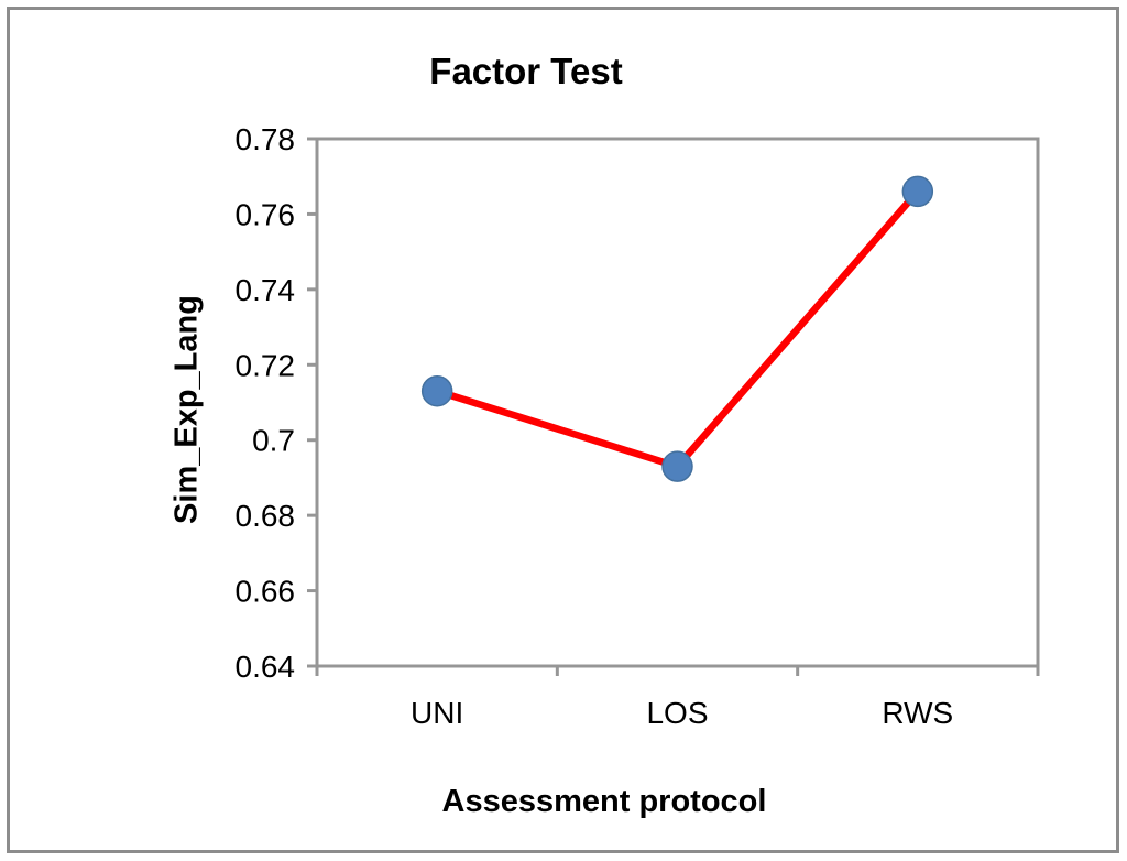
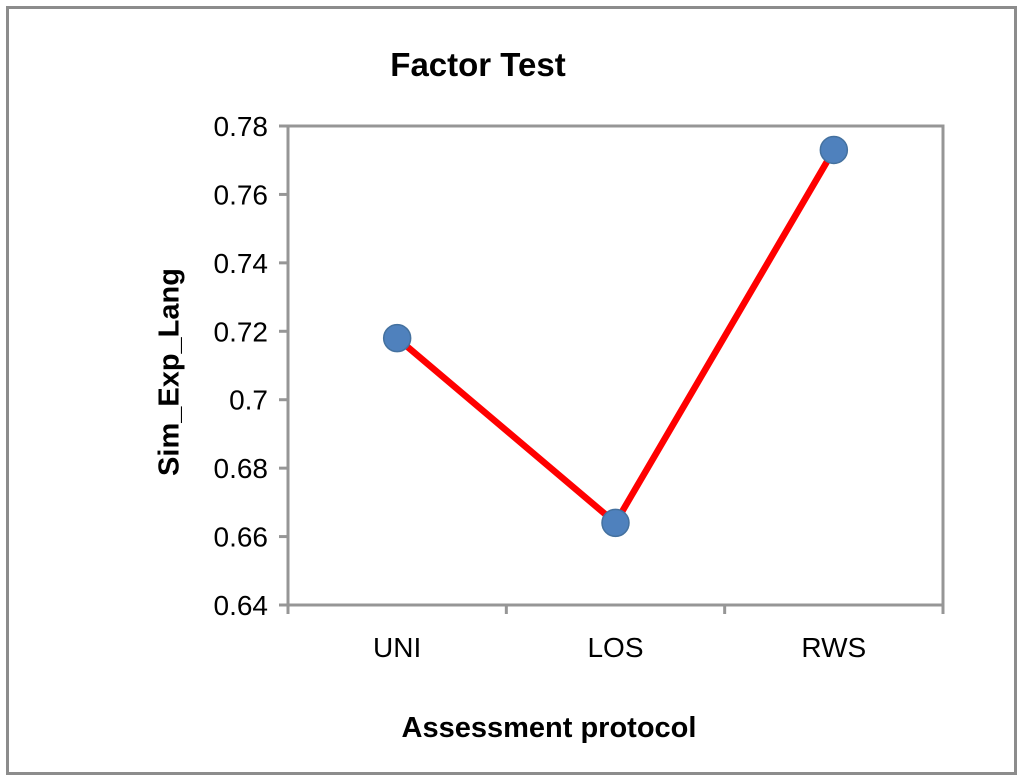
UNI: 0.713 -> 0.718
LOS: 0.693 -> 0.664
RWS: 0.766 -> 0.773
